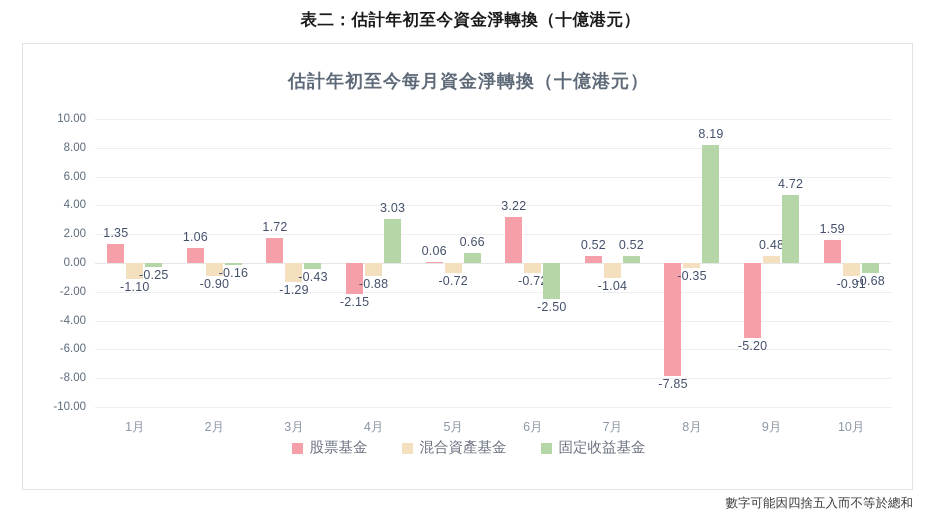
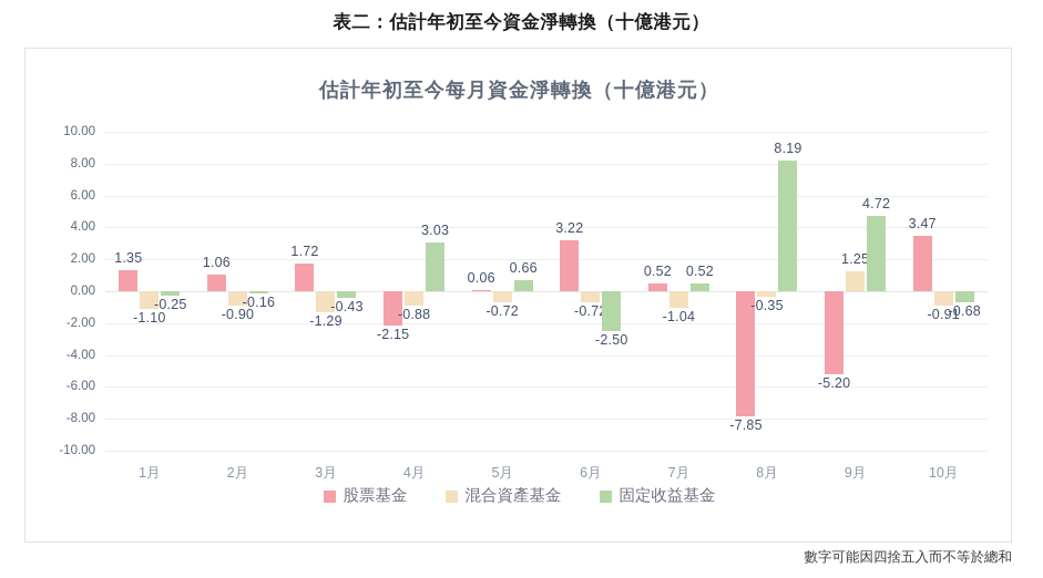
混合資產基金/9月: 0.48 -> 1.25
股票基金/10月: 1.59 -> 3.47
